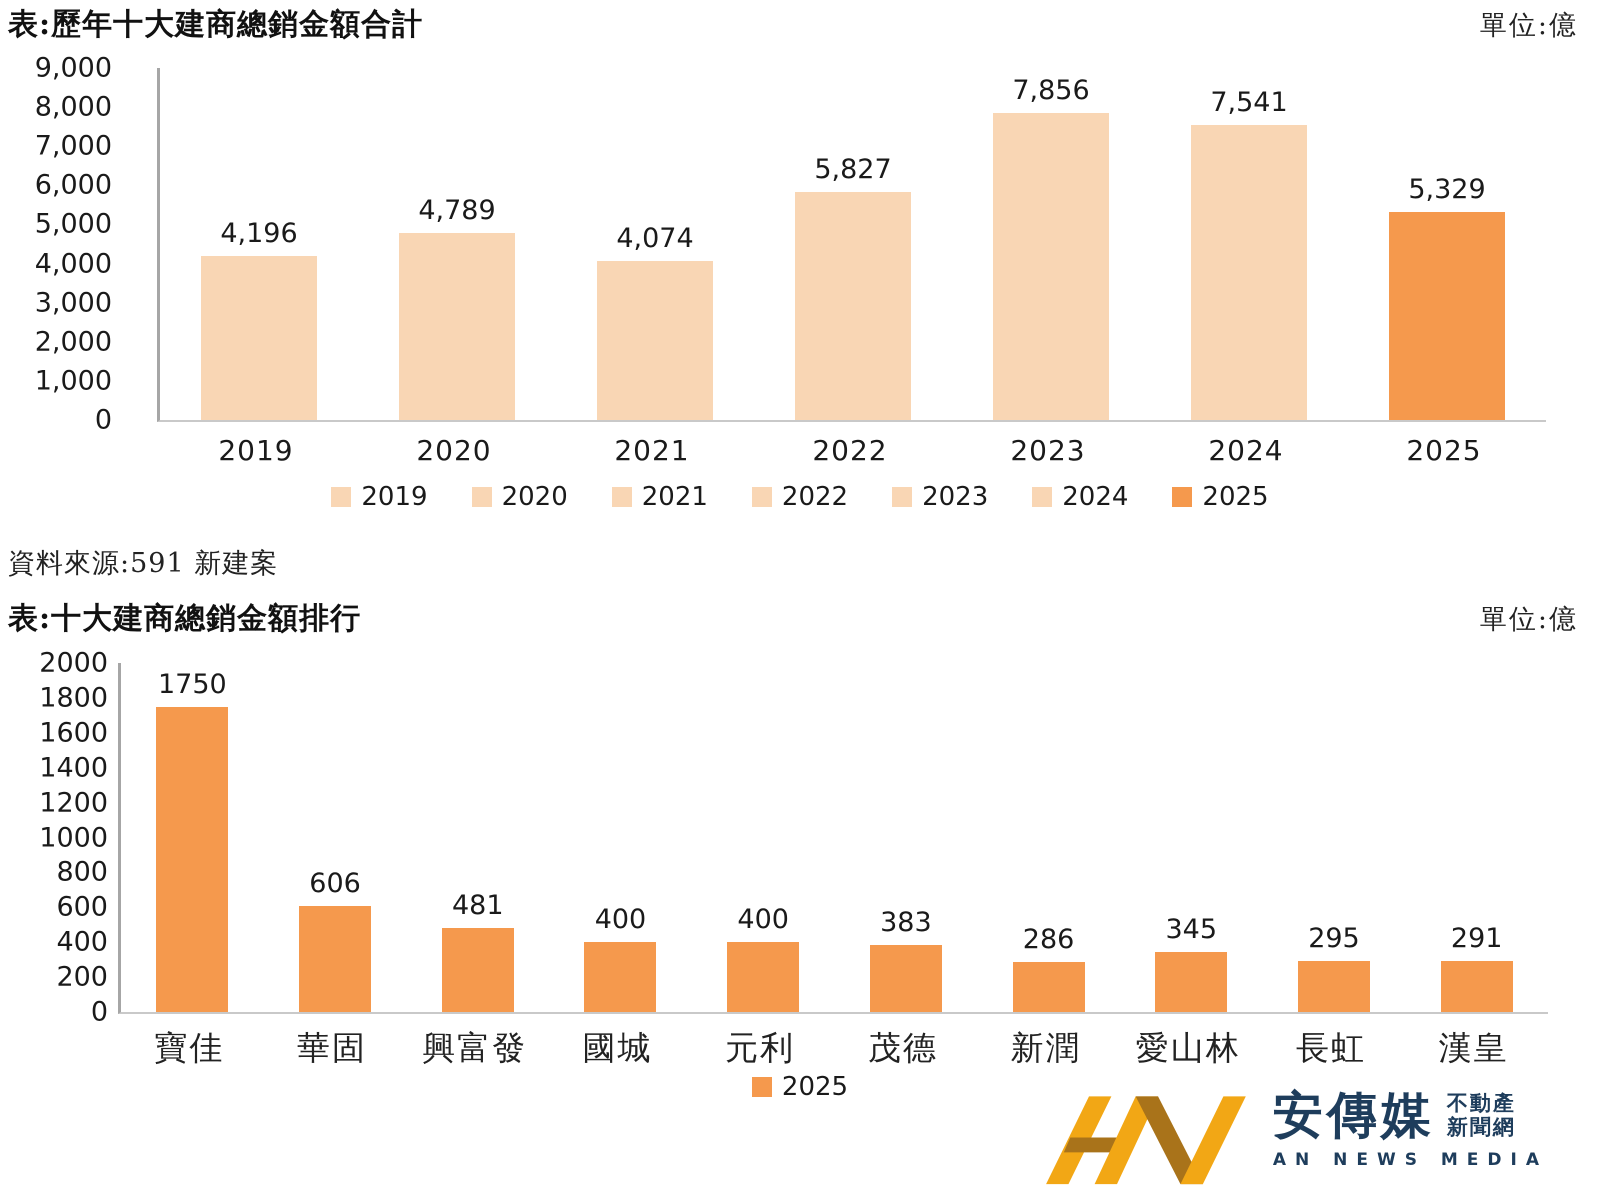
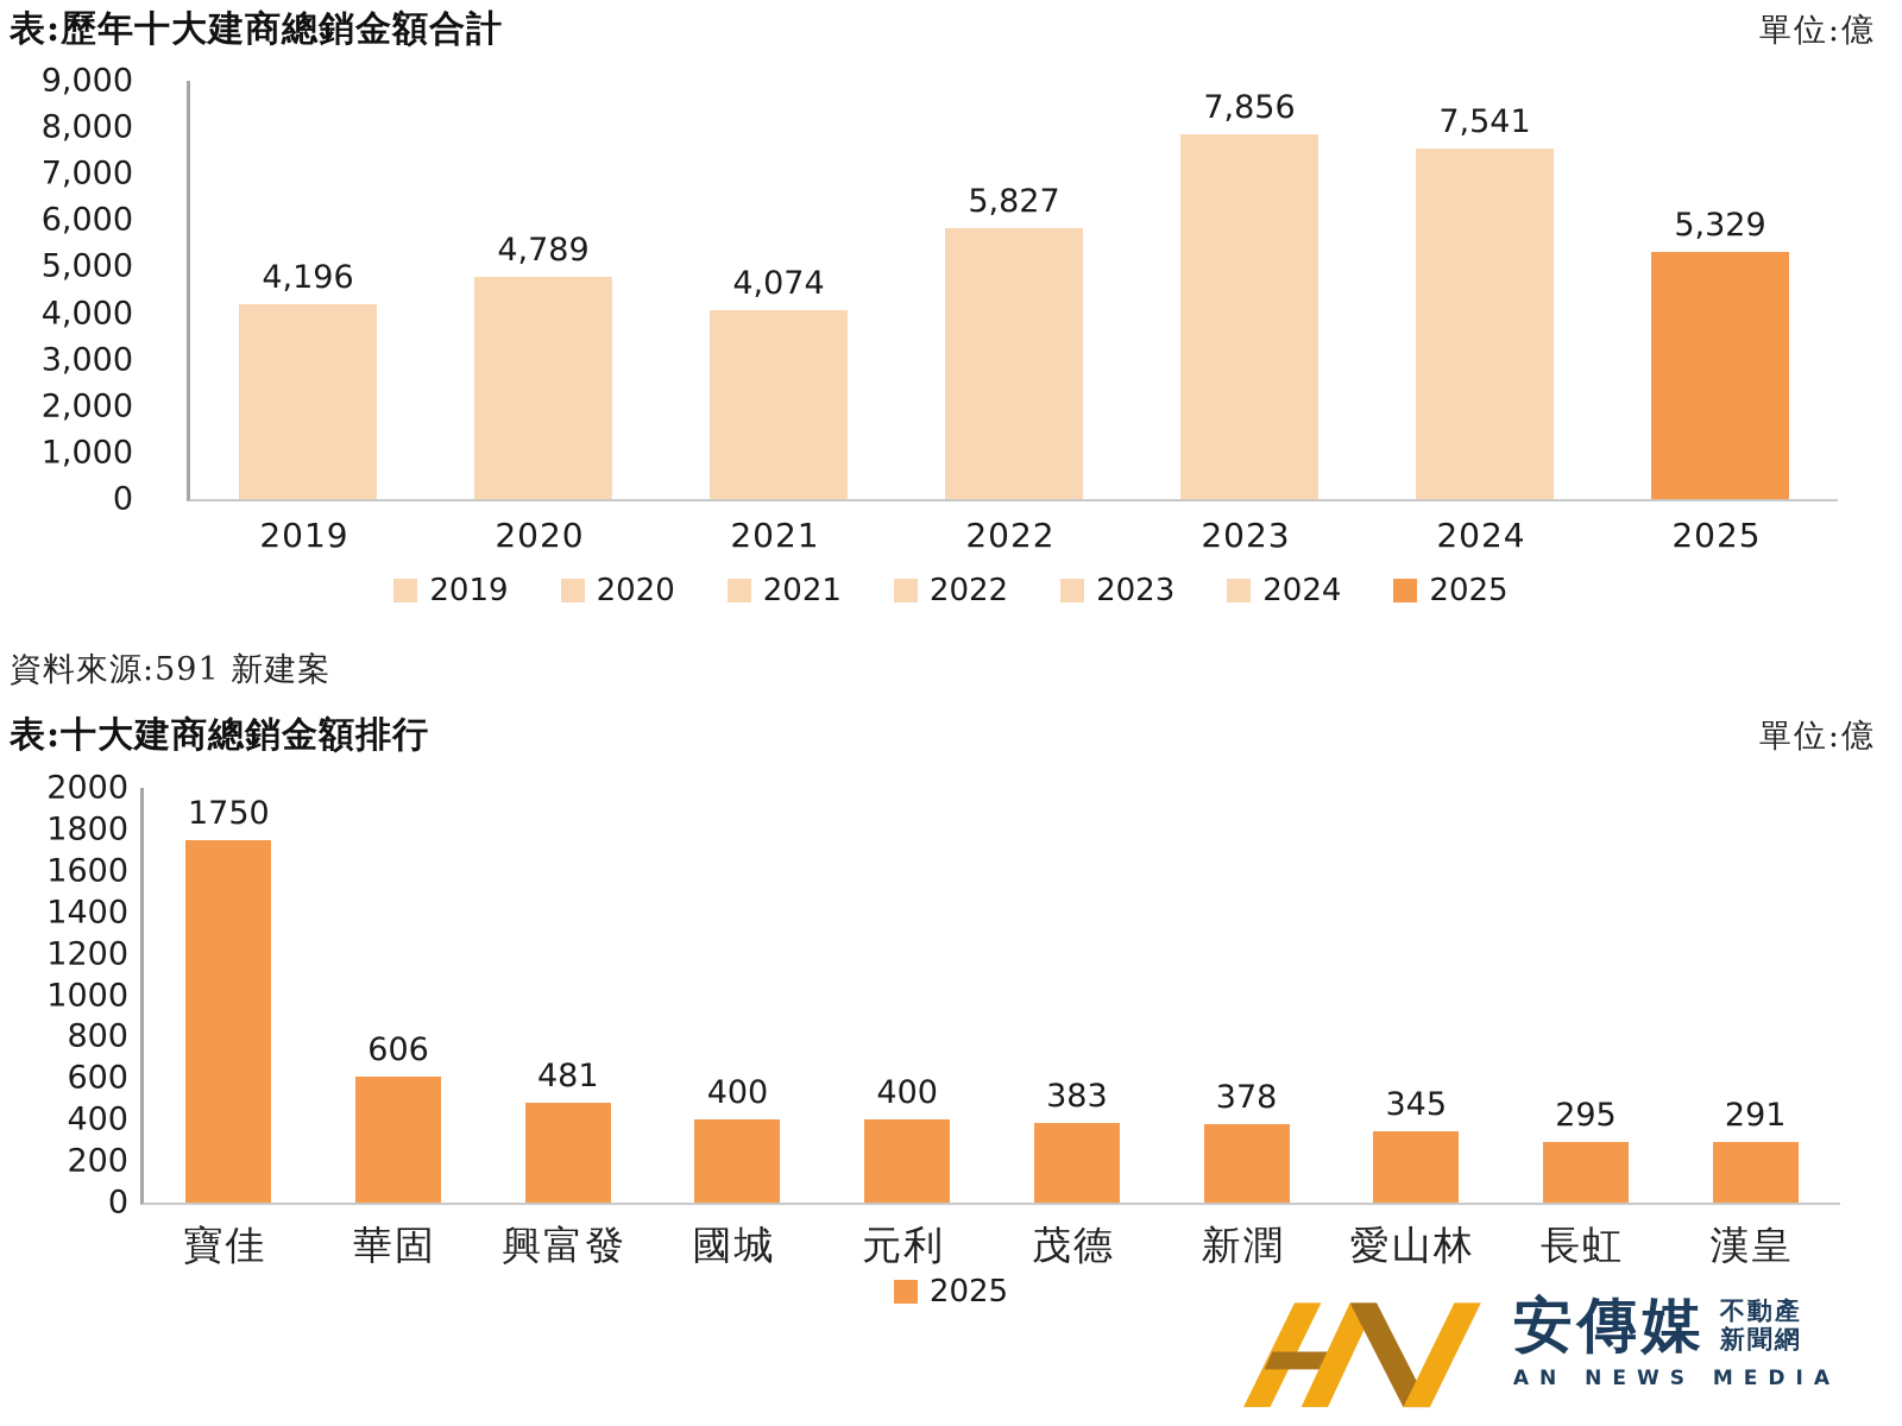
表:十大建商總銷金額排行/新潤: 286 -> 378
